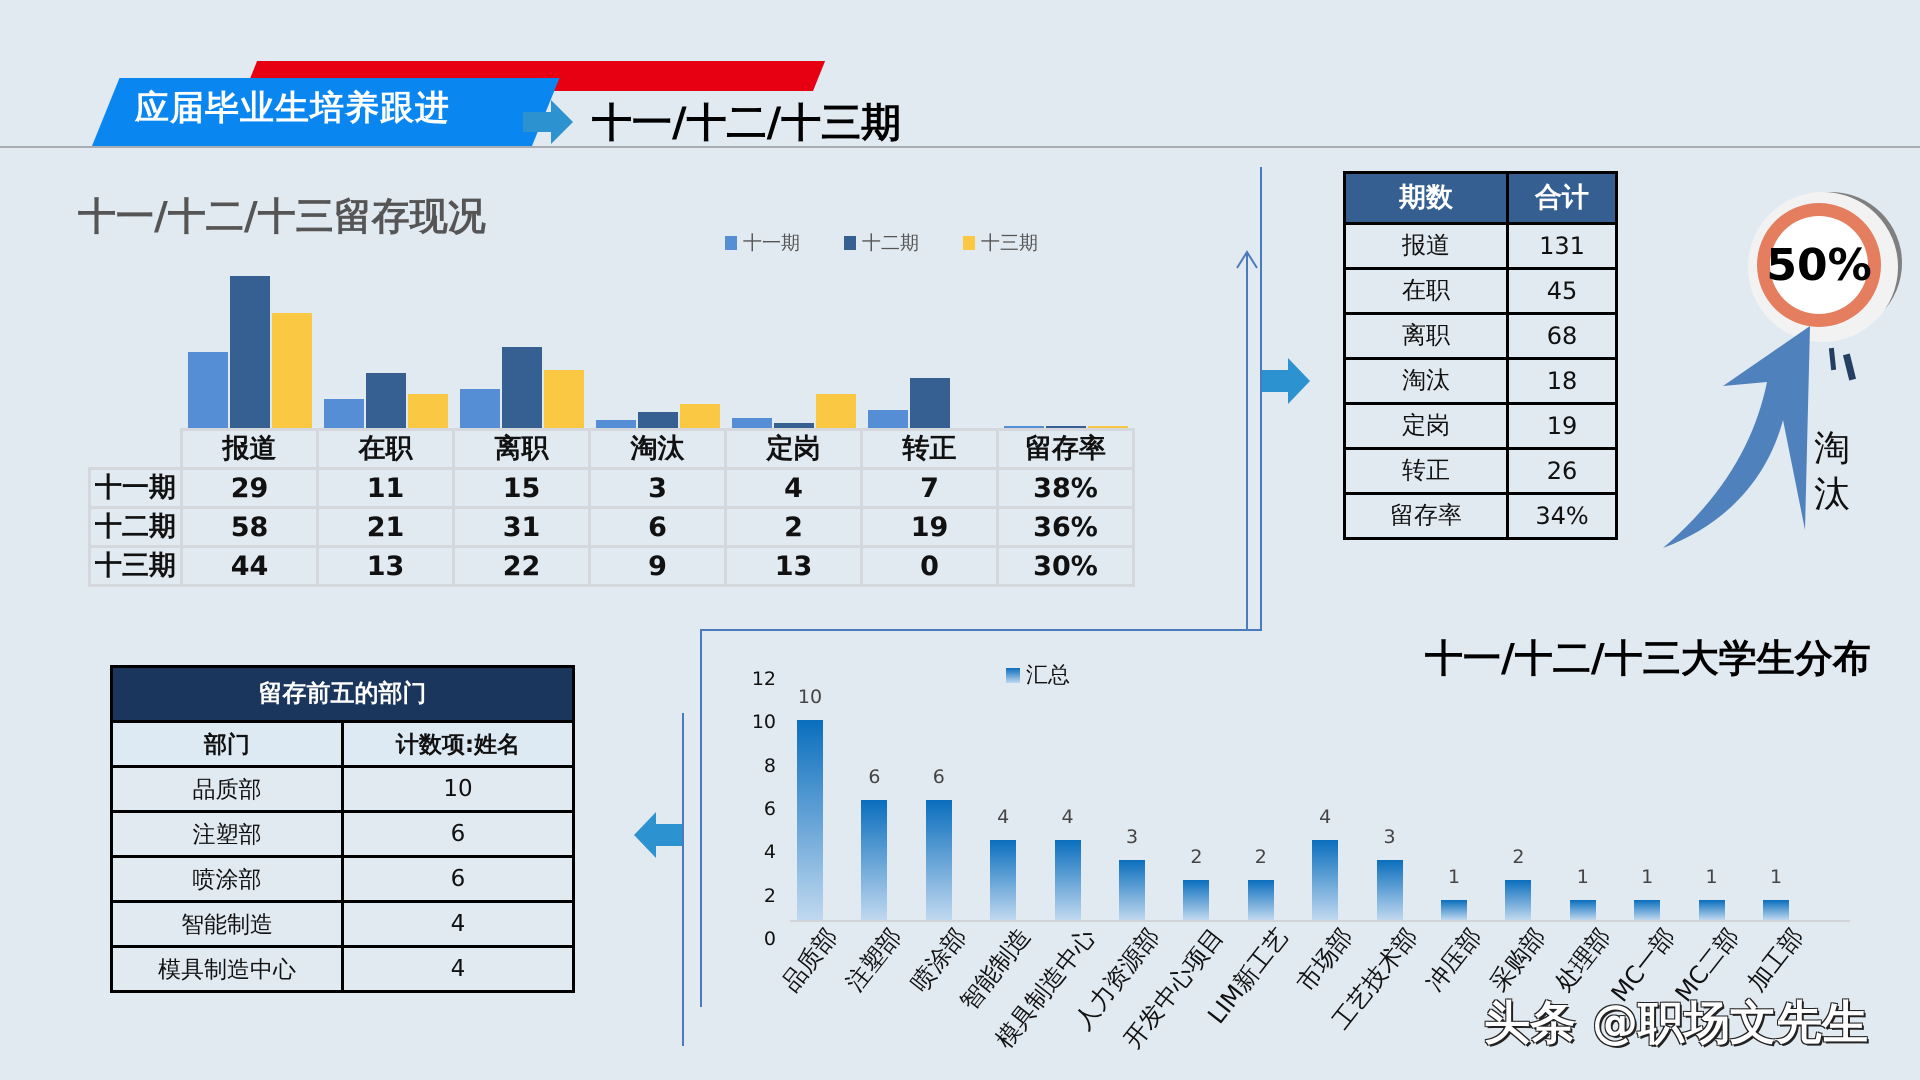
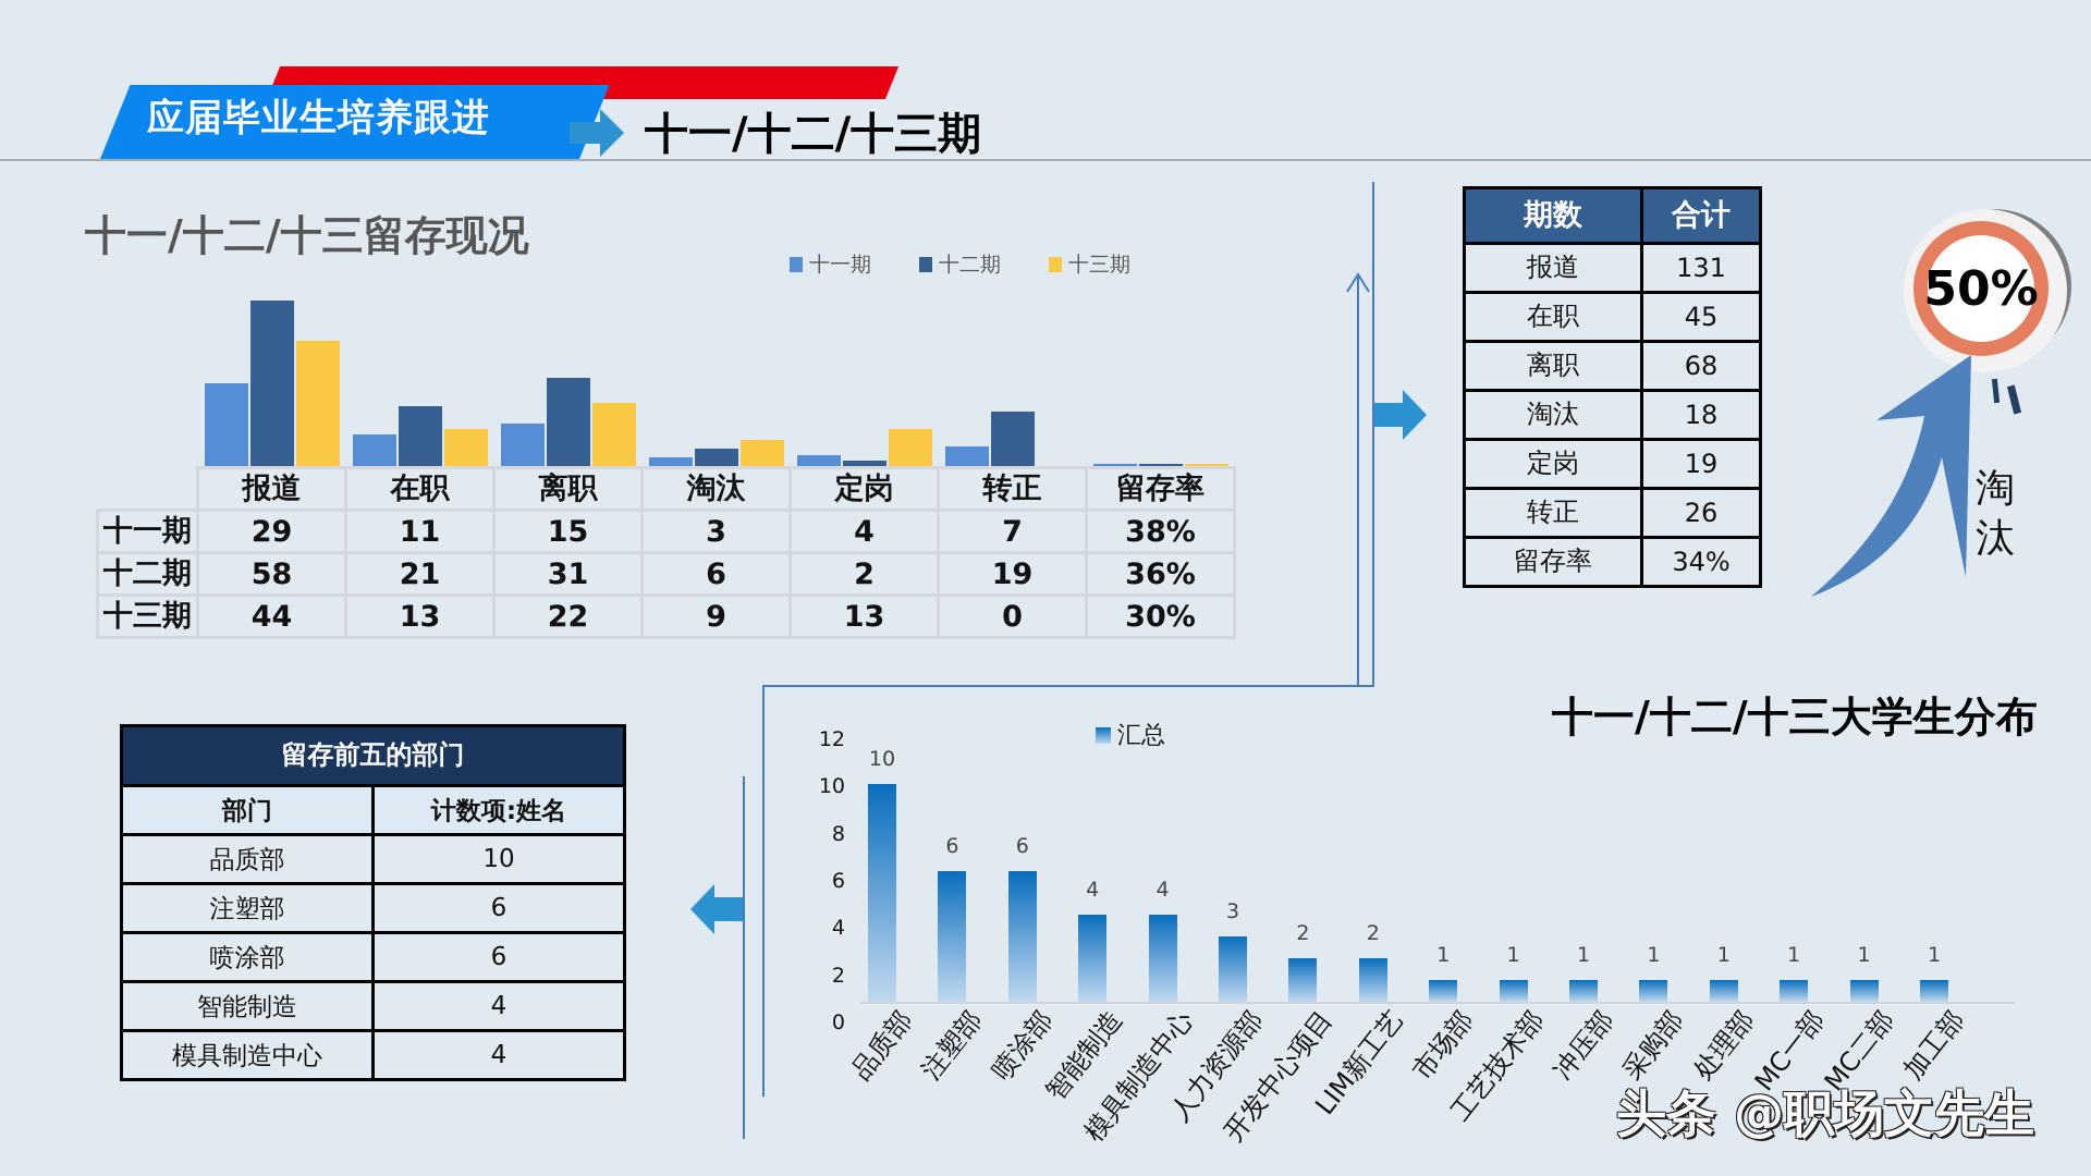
十一/十二/十三大学生分布/市场部: 4 -> 1
十一/十二/十三大学生分布/工艺技术部: 3 -> 1
十一/十二/十三大学生分布/采购部: 2 -> 1
